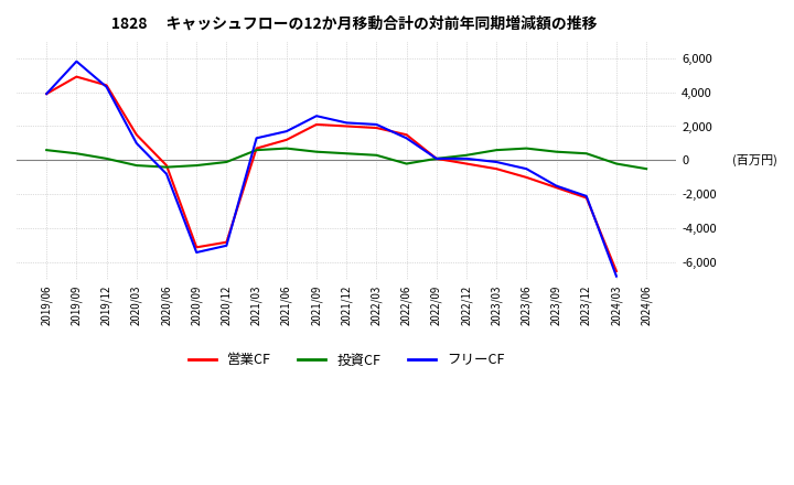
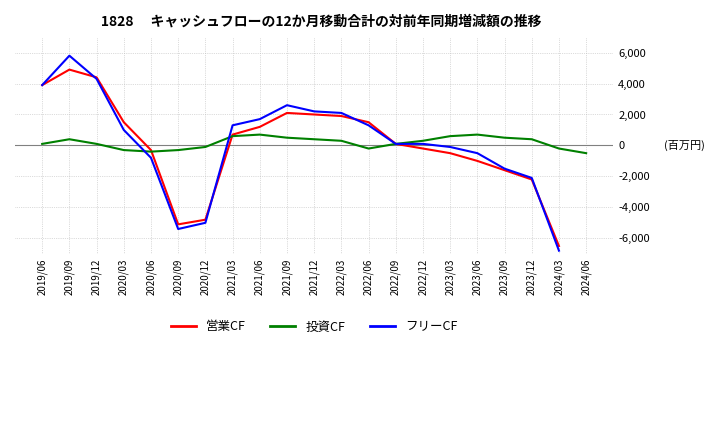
投資CF/2019/06: 600 -> 100
